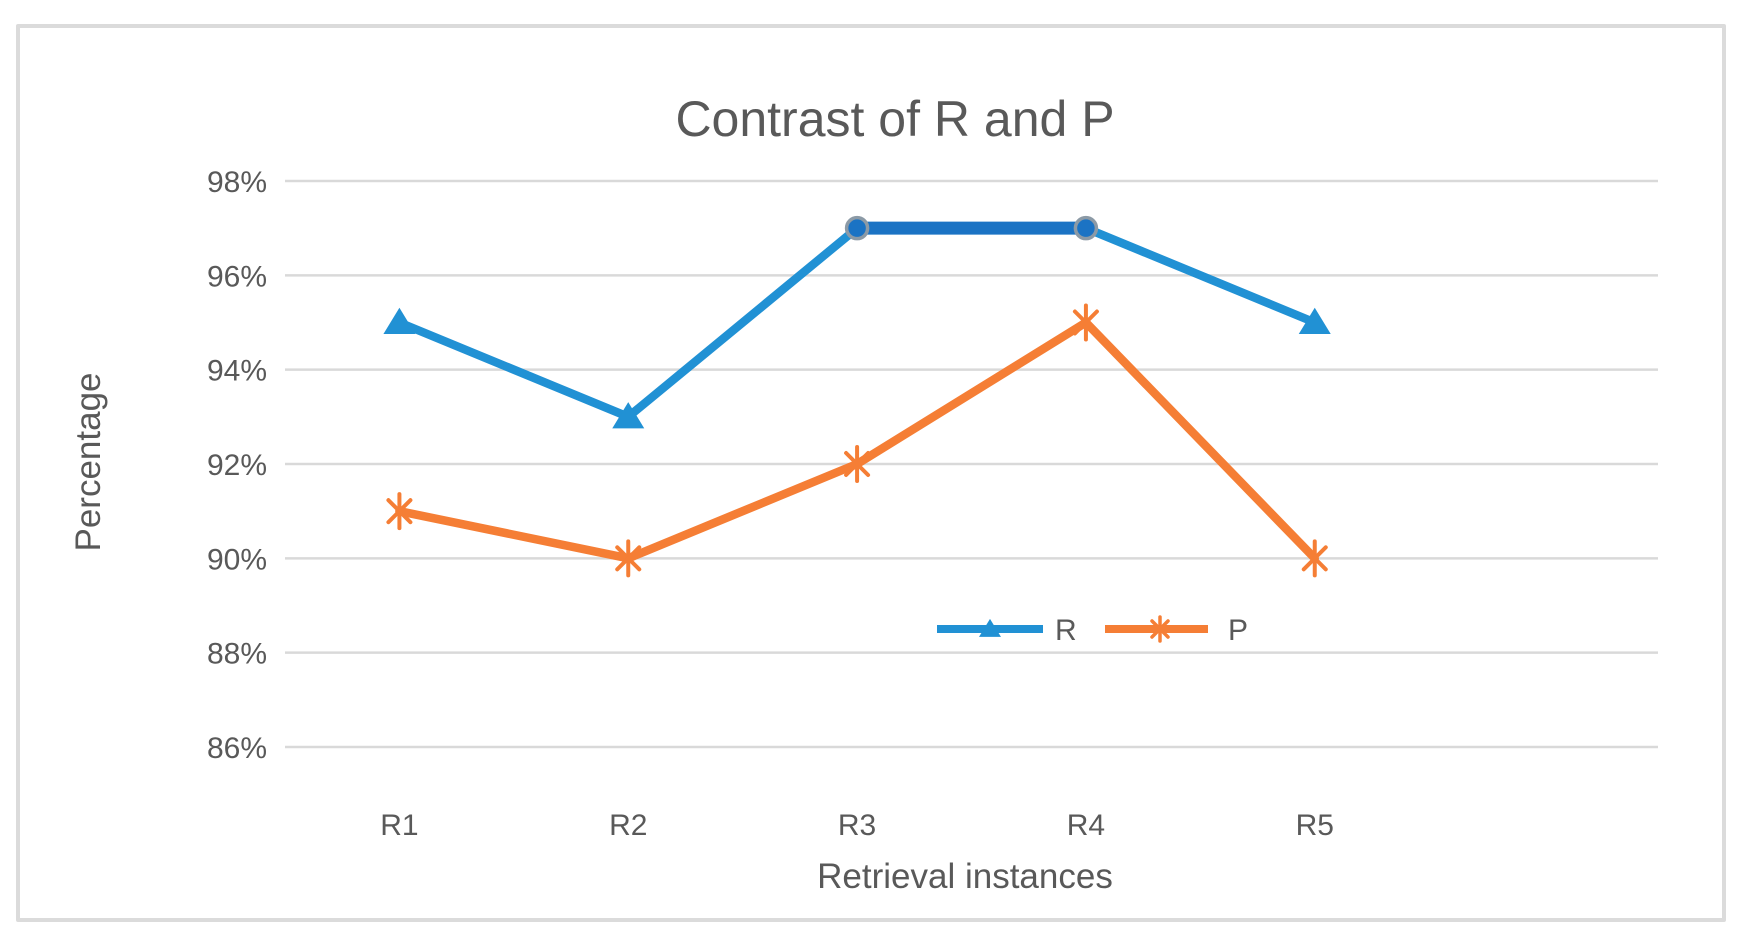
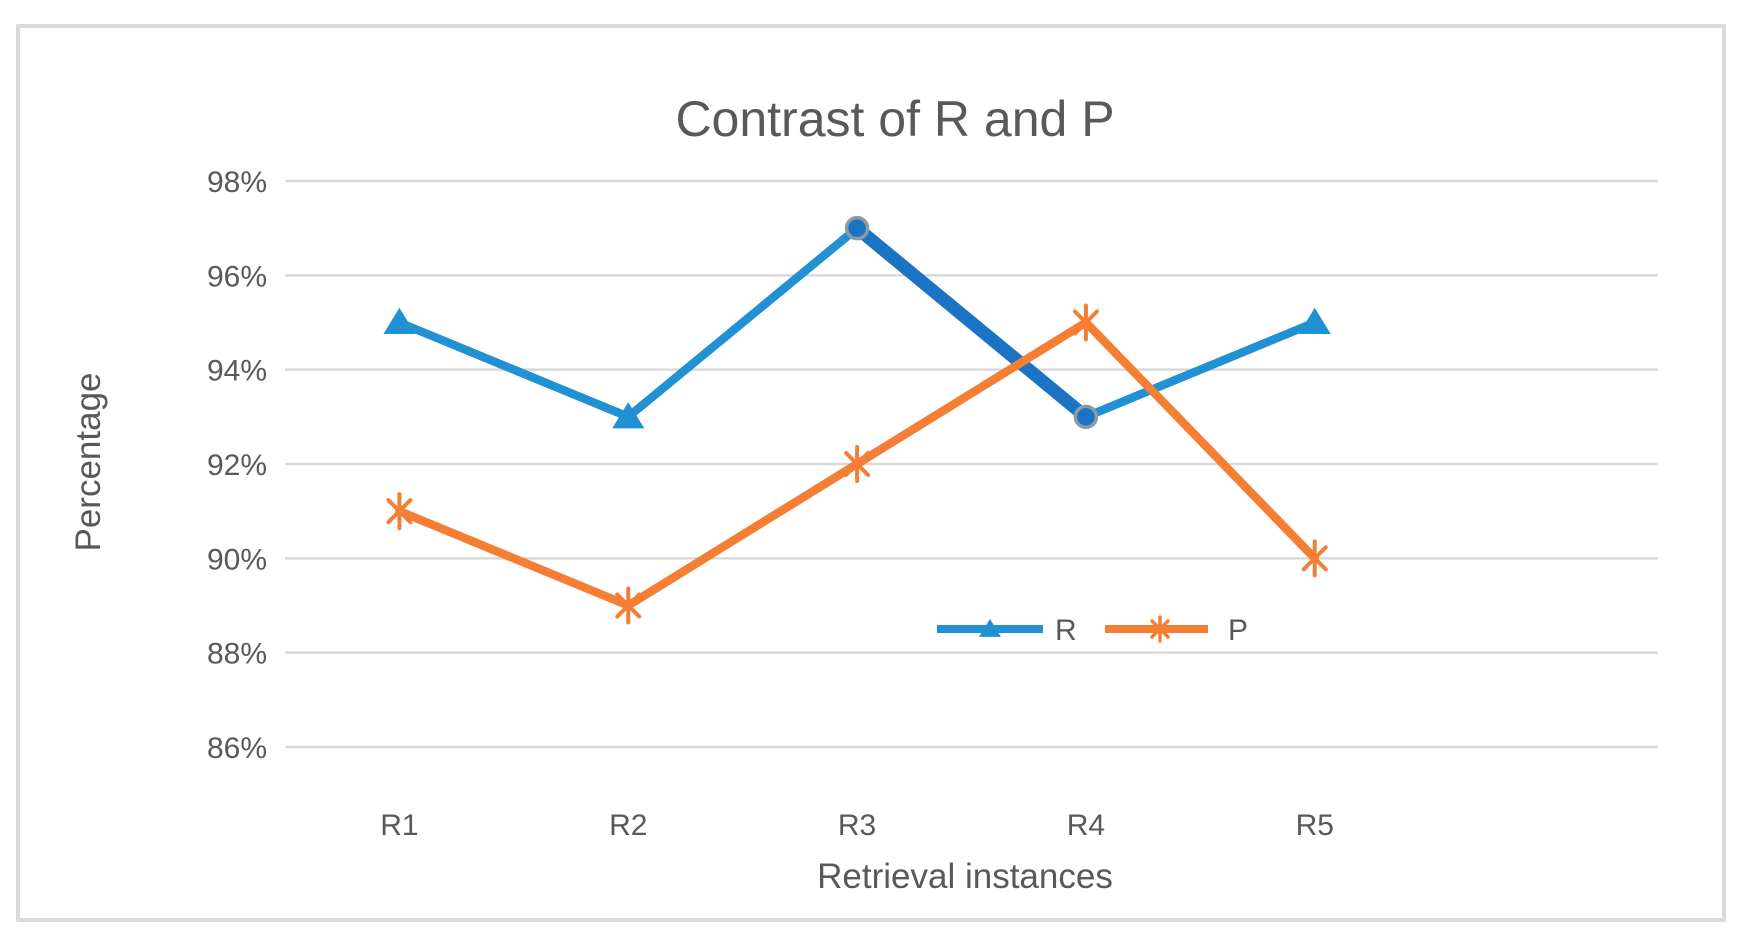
P/R2: 90% -> 89%
R/R4: 97% -> 93%
